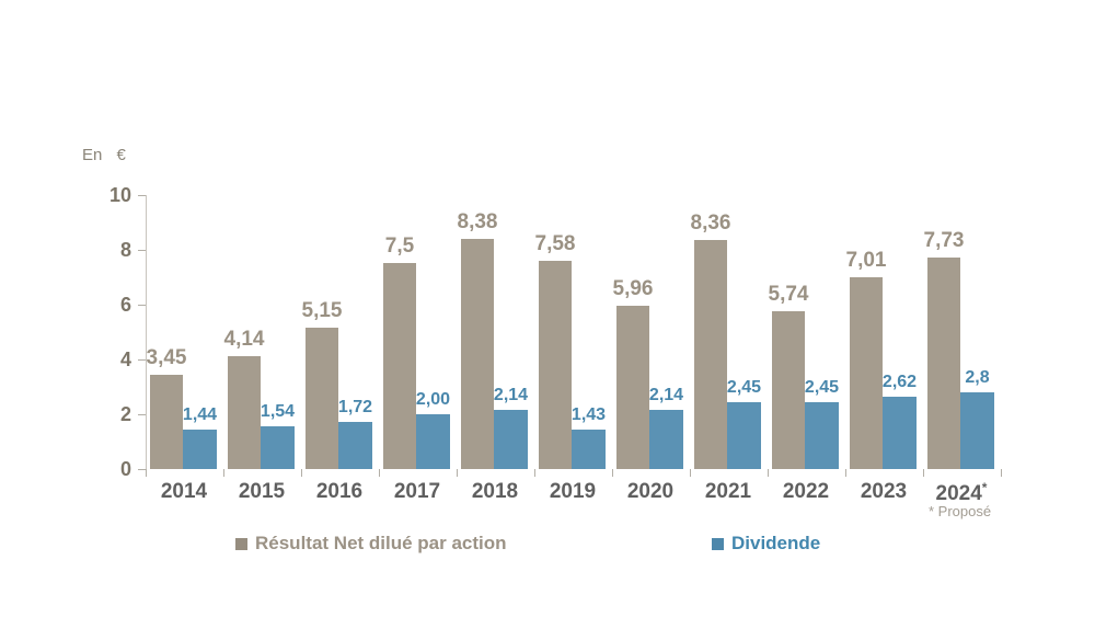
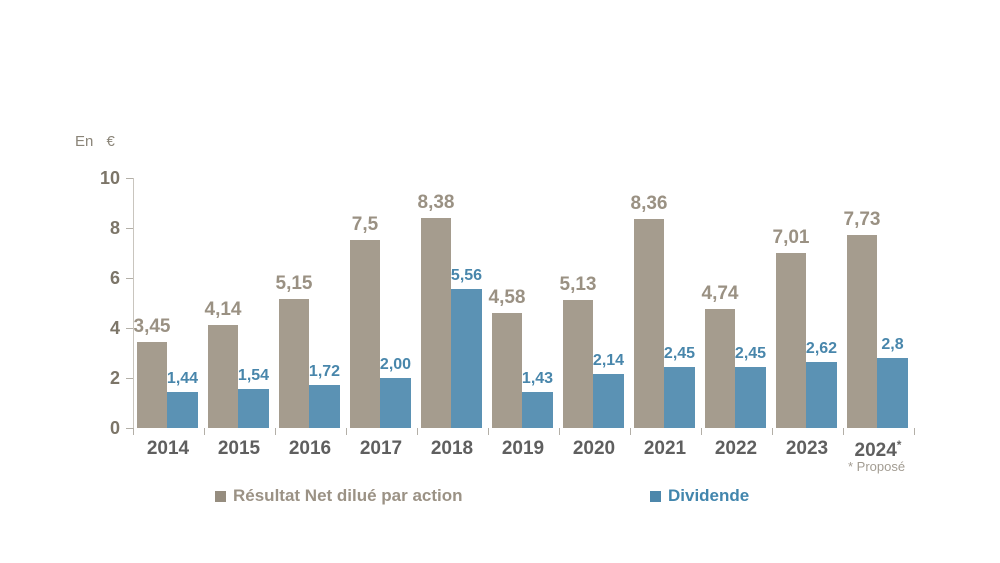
Dividende/2018: 2,14 -> 5,56
Résultat Net dilué par action/2019: 7,58 -> 4,58
Résultat Net dilué par action/2020: 5,96 -> 5,13
Résultat Net dilué par action/2022: 5,74 -> 4,74
